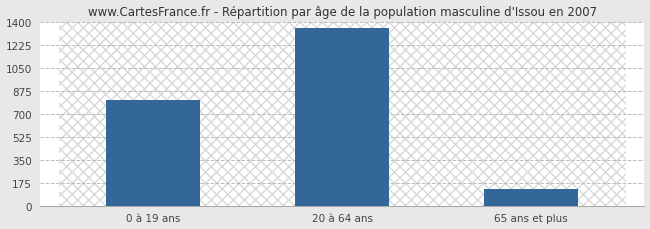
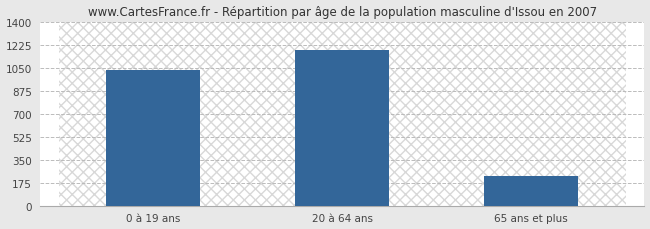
0 à 19 ans: 800 -> 1030
20 à 64 ans: 1350 -> 1180
65 ans et plus: 130 -> 230
